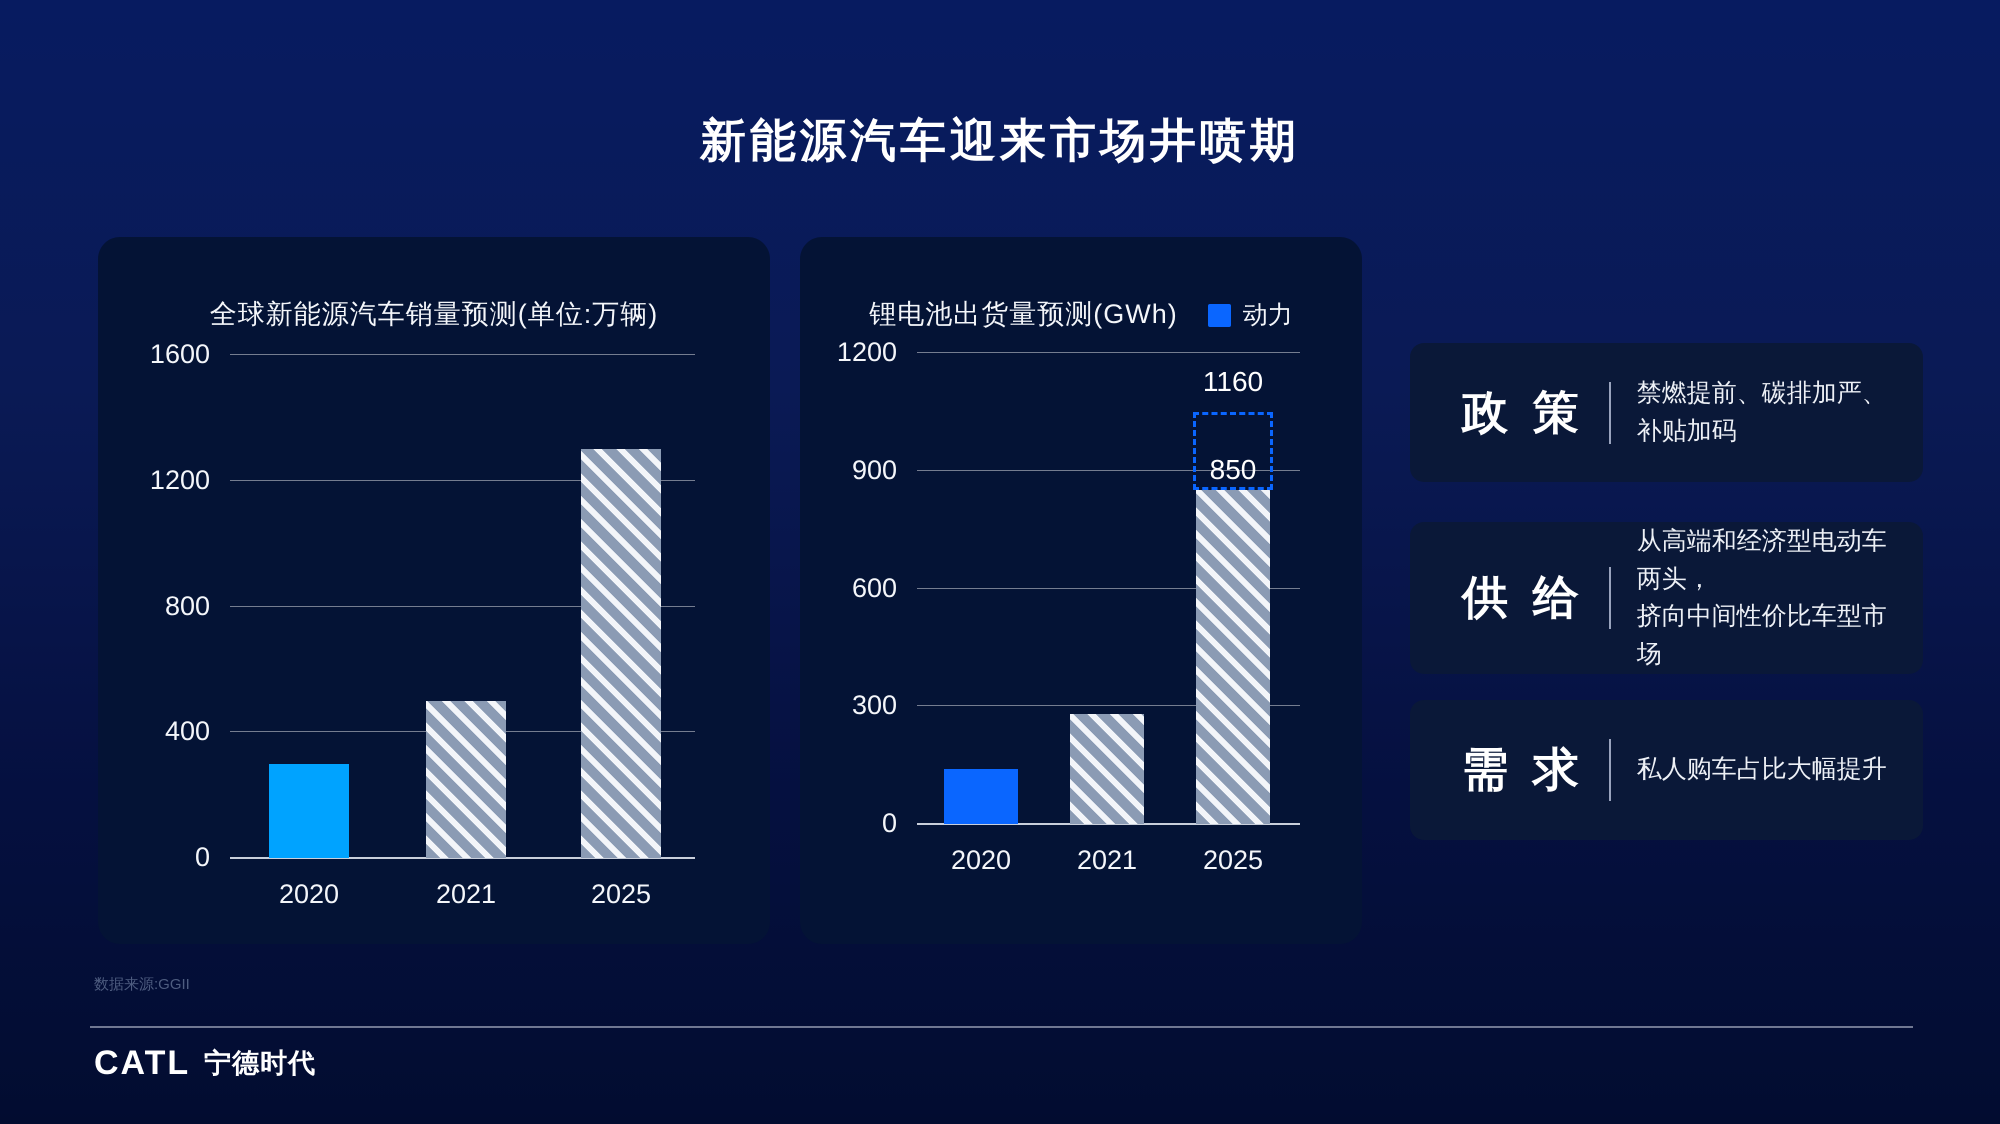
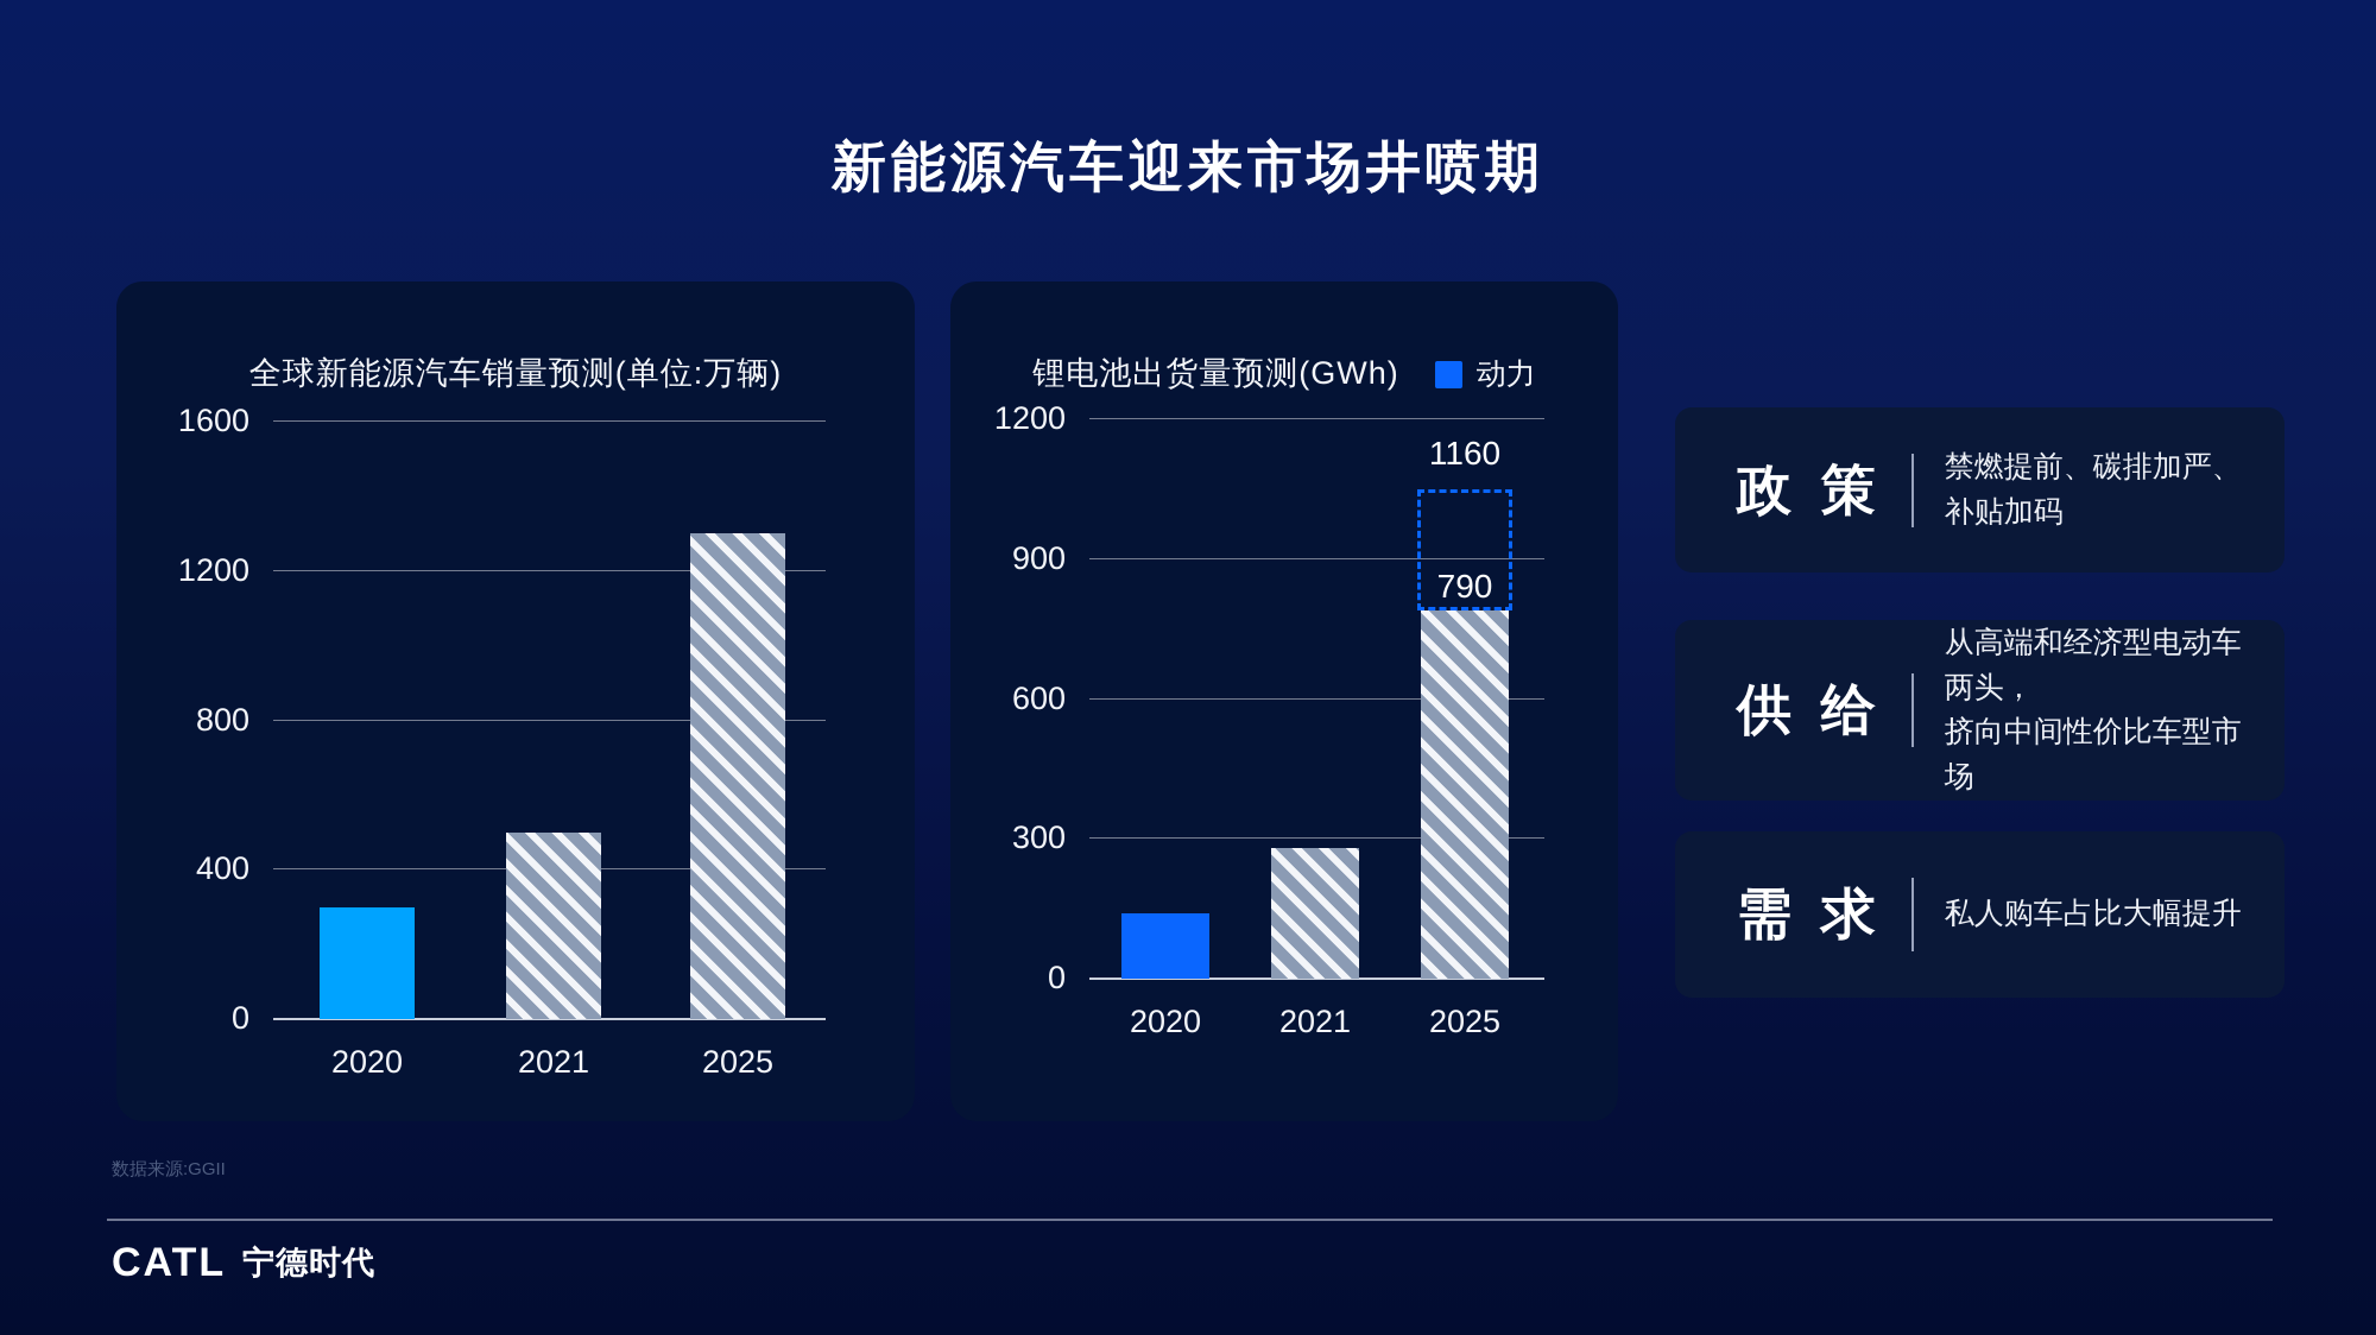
锂电池出货量预测(GWh)/2025: 850 -> 790
